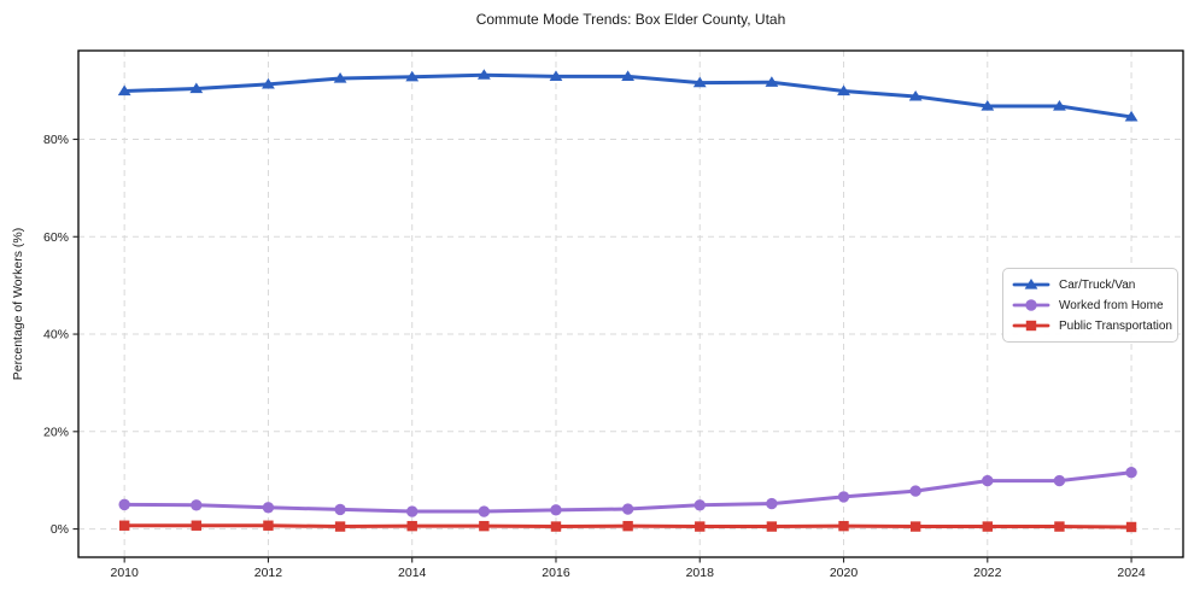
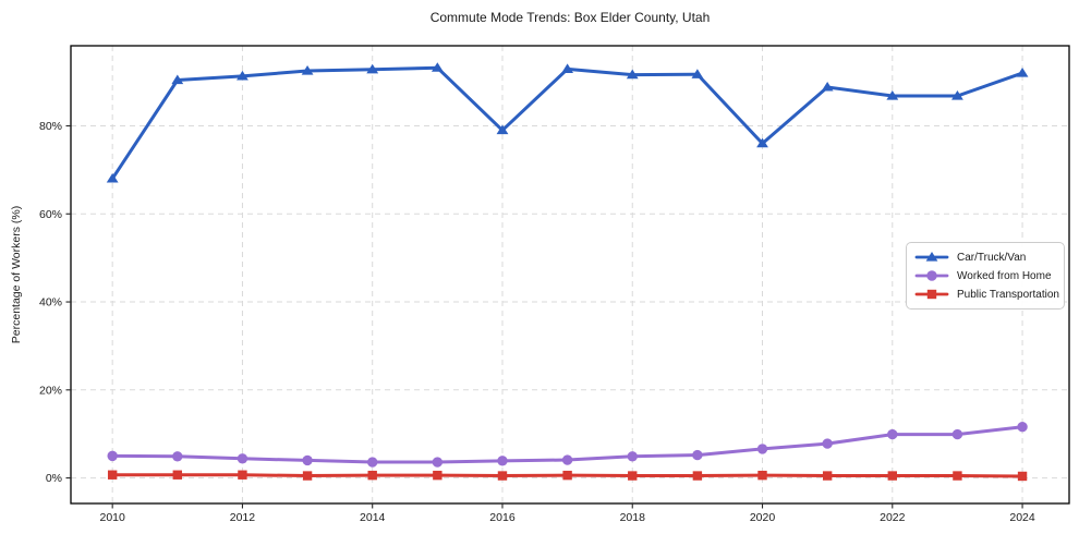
Car/Truck/Van/2010: 90% -> 68%
Car/Truck/Van/2016: 93% -> 79%
Car/Truck/Van/2020: 90% -> 76%
Car/Truck/Van/2024: 85% -> 92%
